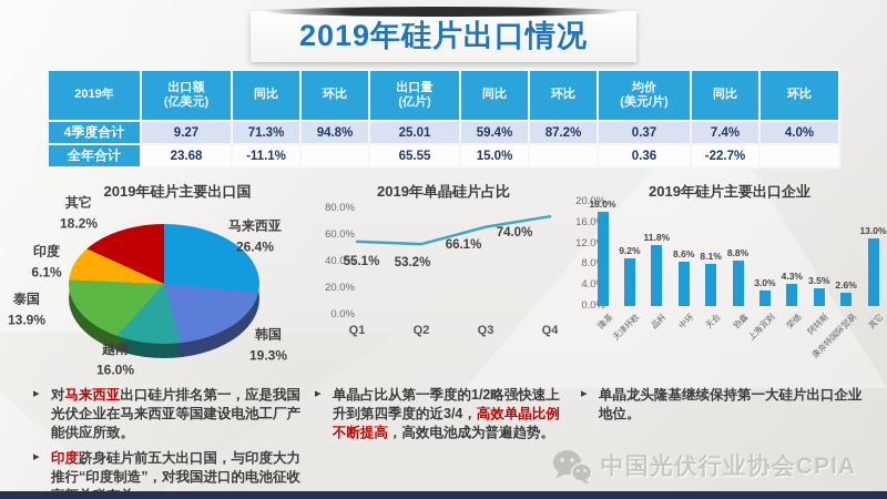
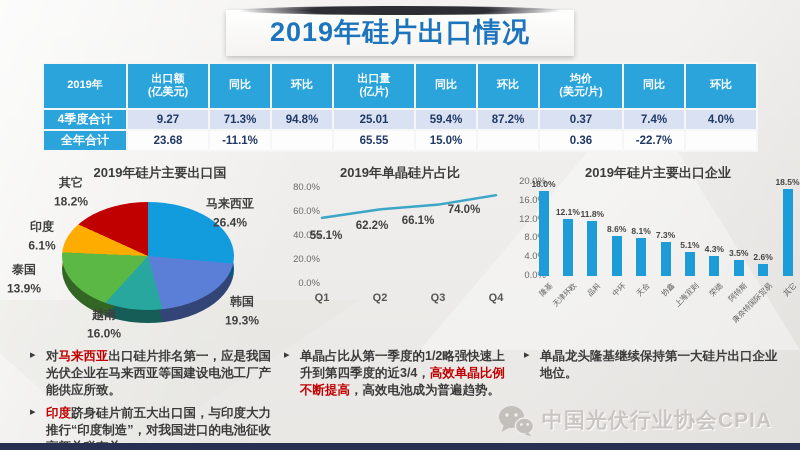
2019年单晶硅片占比/Q2: 53.2% -> 62.2%
2019年硅片主要出口企业/天津环欧: 9.2% -> 12.1%
2019年硅片主要出口企业/协鑫: 8.8% -> 7.3%
2019年硅片主要出口企业/上海宜则: 3.0% -> 5.1%
2019年硅片主要出口企业/其它: 13.0% -> 18.5%
